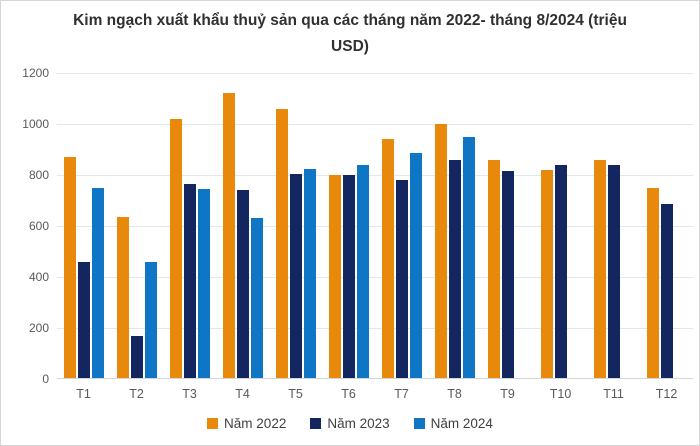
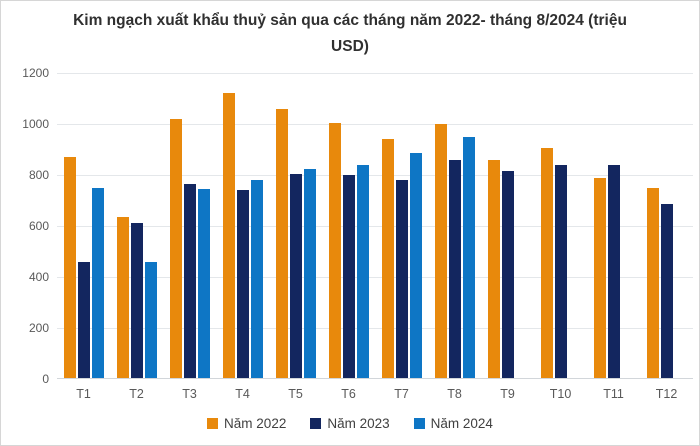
Năm 2023/T2: 170 -> 610
Năm 2024/T4: 630 -> 780
Năm 2022/T6: 800 -> 1000
Năm 2022/T10: 820 -> 900
Năm 2022/T11: 860 -> 790
